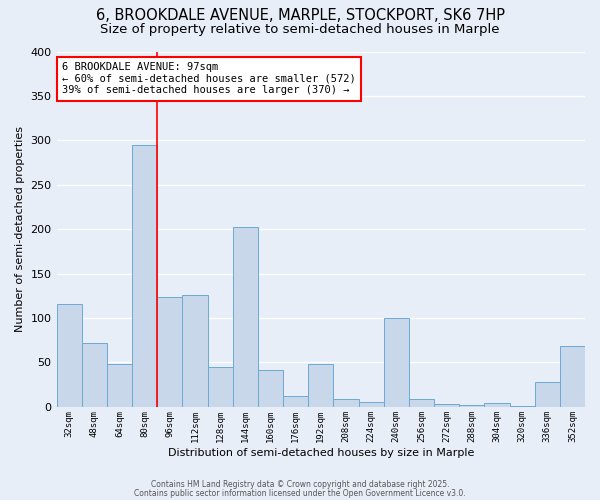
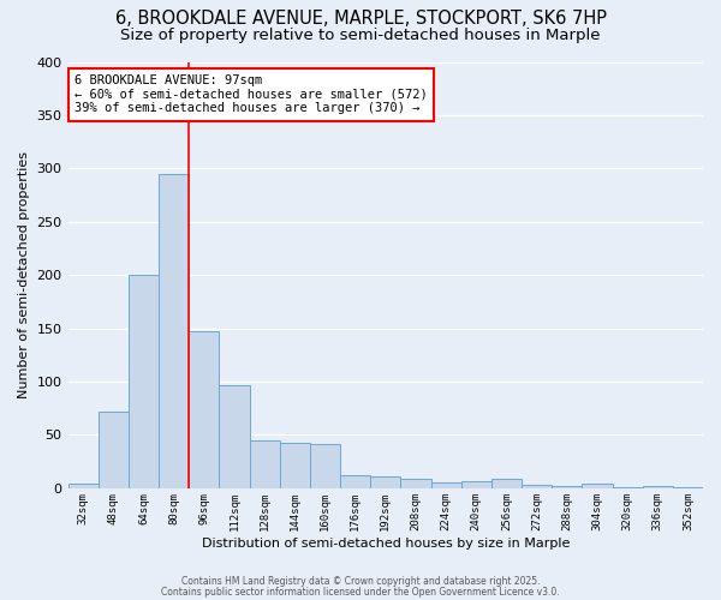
32sqm: 116 -> 4
64sqm: 48 -> 200
96sqm: 124 -> 147
112sqm: 126 -> 97
144sqm: 202 -> 43
192sqm: 48 -> 11
240sqm: 100 -> 7
336sqm: 28 -> 2
352sqm: 68 -> 1
